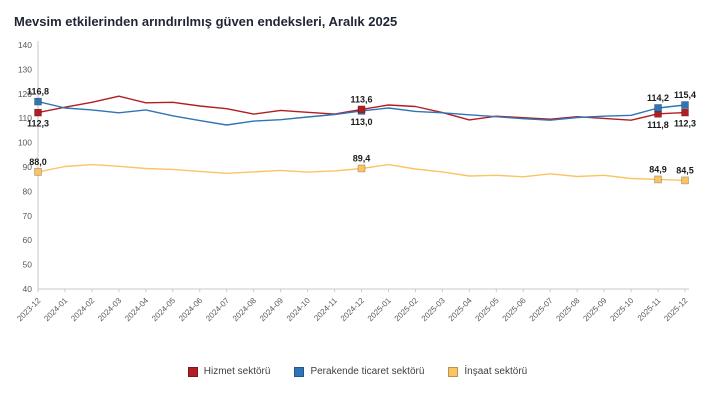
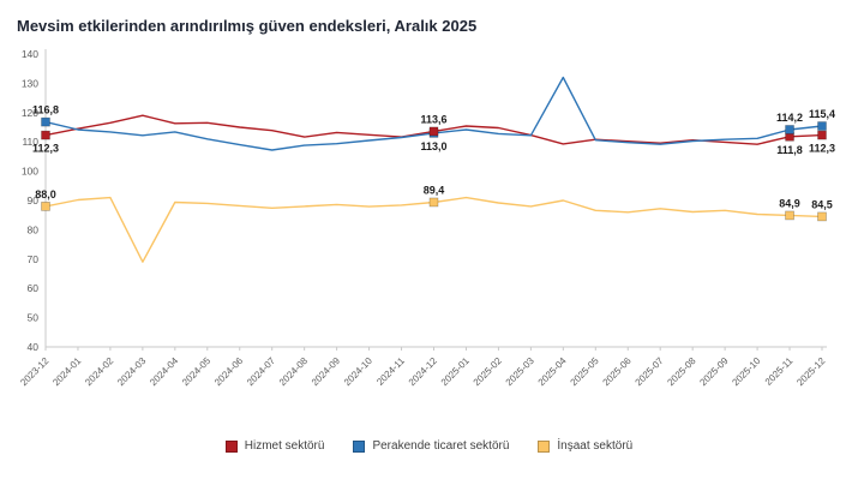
İnşaat sektörü/2024-03: 90 -> 69
Perakende ticaret sektörü/2025-04: 111 -> 132
İnşaat sektörü/2025-04: 86 -> 90
